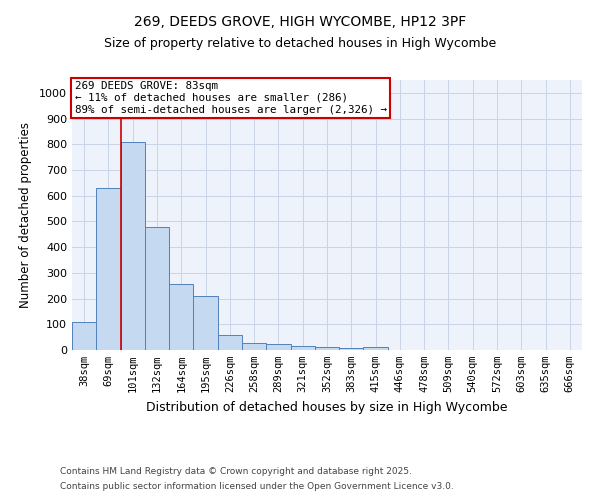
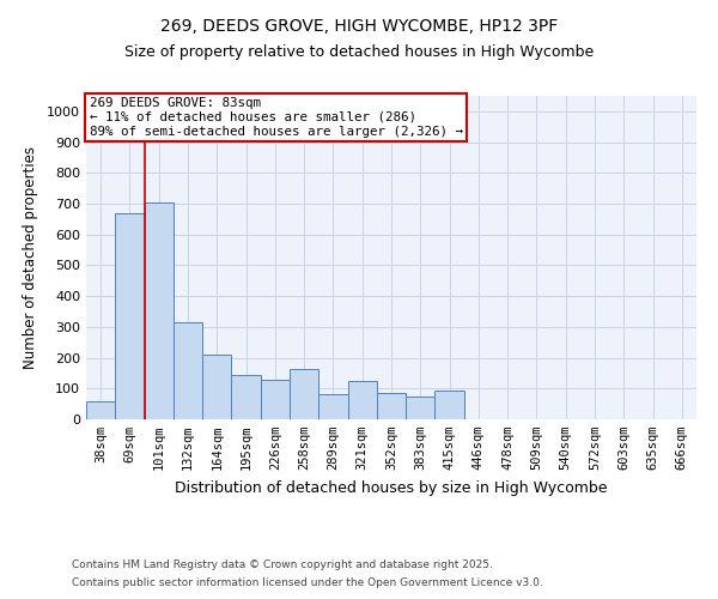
38sqm: 110 -> 60
69sqm: 630 -> 670
101sqm: 810 -> 705
132sqm: 480 -> 315
164sqm: 255 -> 210
195sqm: 210 -> 145
226sqm: 60 -> 130
258sqm: 28 -> 165
289sqm: 22 -> 80
321sqm: 15 -> 125
352sqm: 10 -> 85
383sqm: 8 -> 75
415sqm: 10 -> 95
